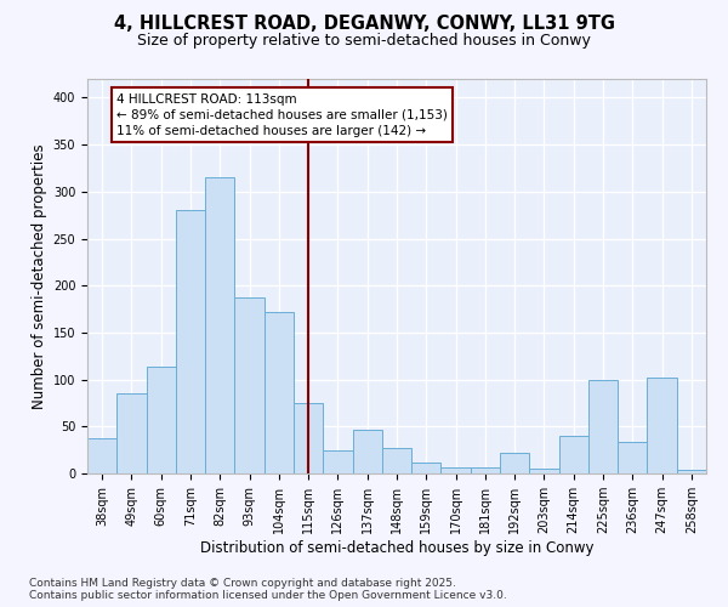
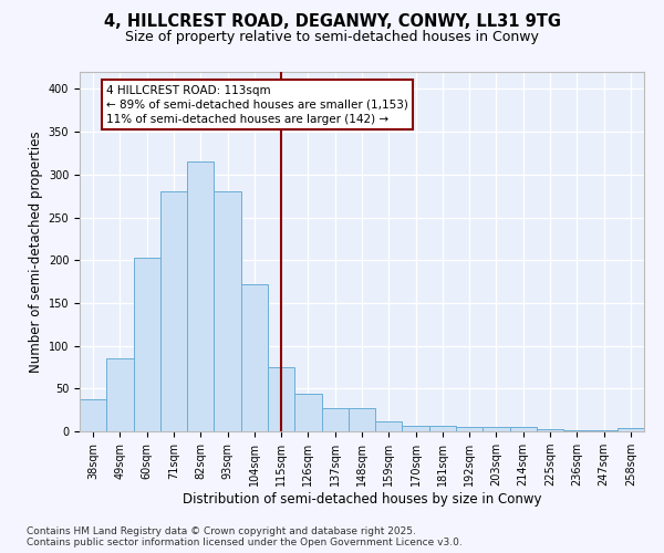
60sqm: 114 -> 203
93sqm: 188 -> 280
126sqm: 24 -> 44
137sqm: 46 -> 27
192sqm: 22 -> 5
214sqm: 40 -> 5
225sqm: 100 -> 3
236sqm: 34 -> 1
247sqm: 102 -> 1
